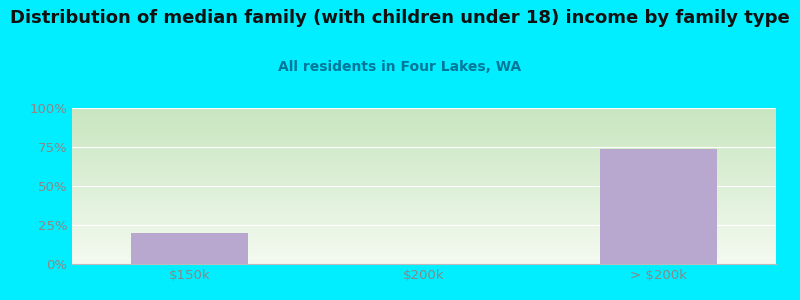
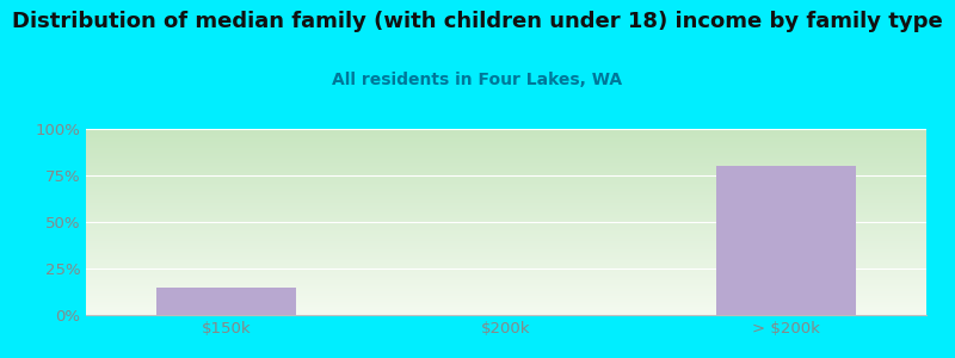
$150k: 20% -> 15%
> $200k: 74% -> 80%
